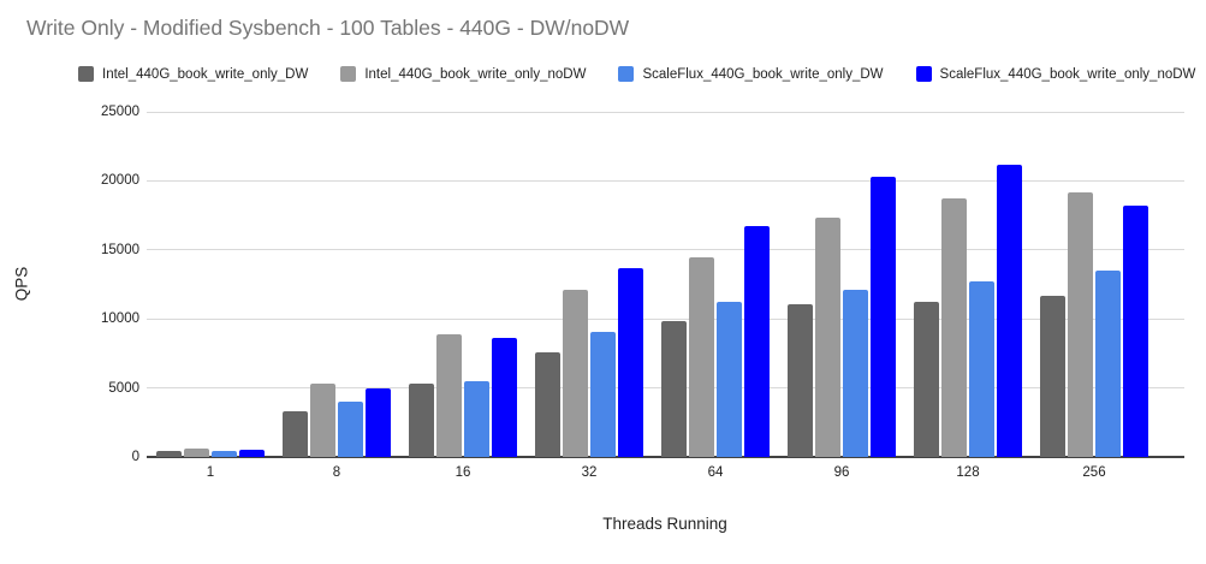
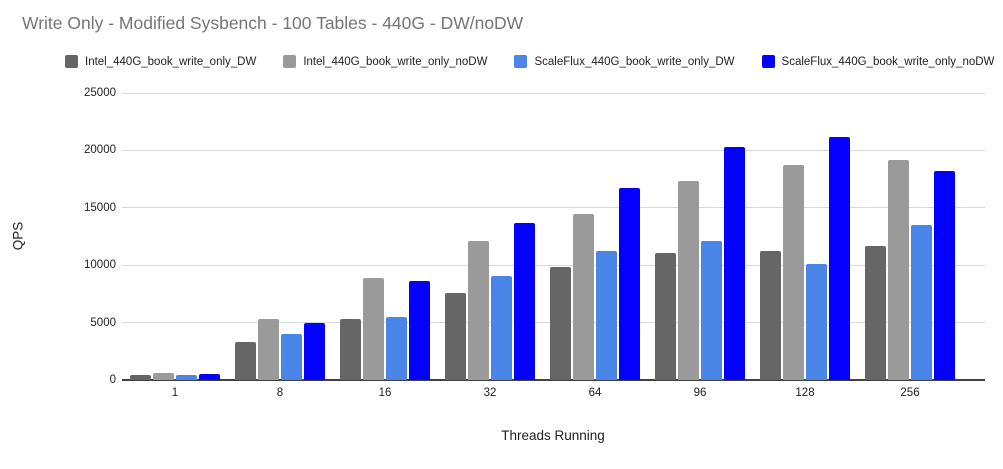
ScaleFlux_440G_book_write_only_DW/128: 12700 -> 10100
